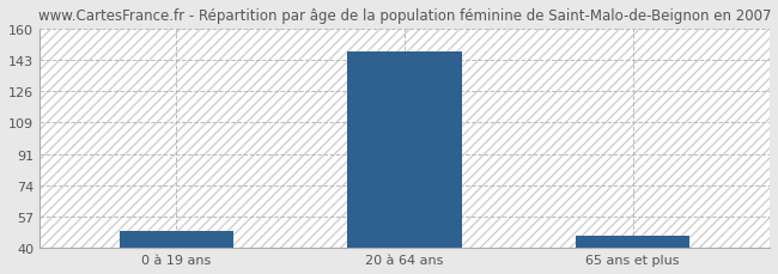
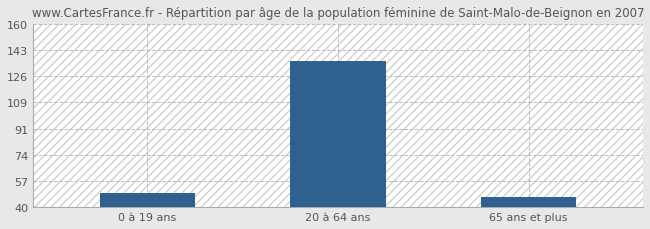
20 à 64 ans: 148 -> 136
